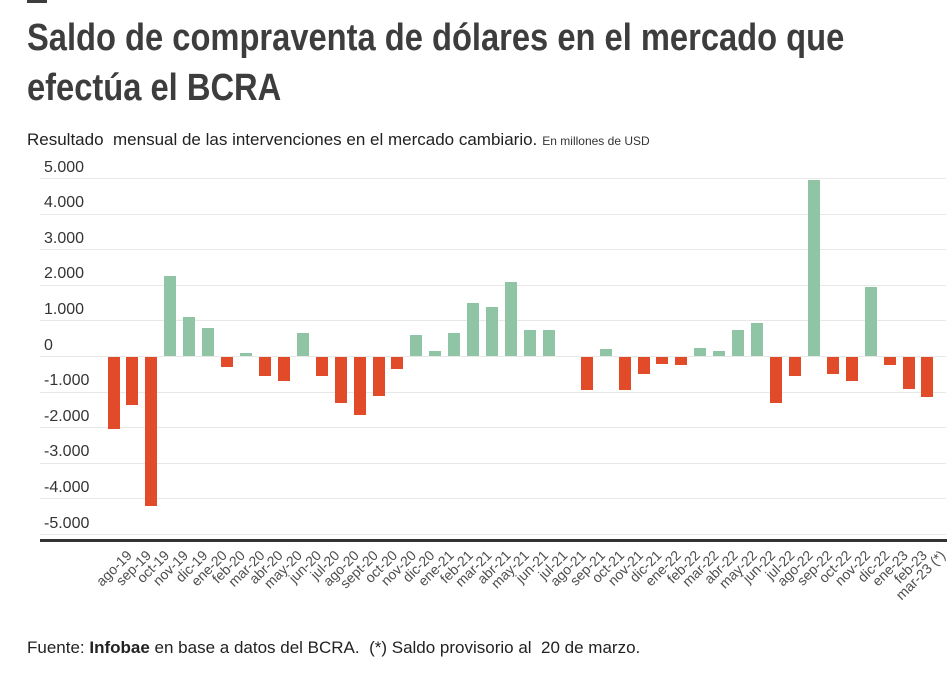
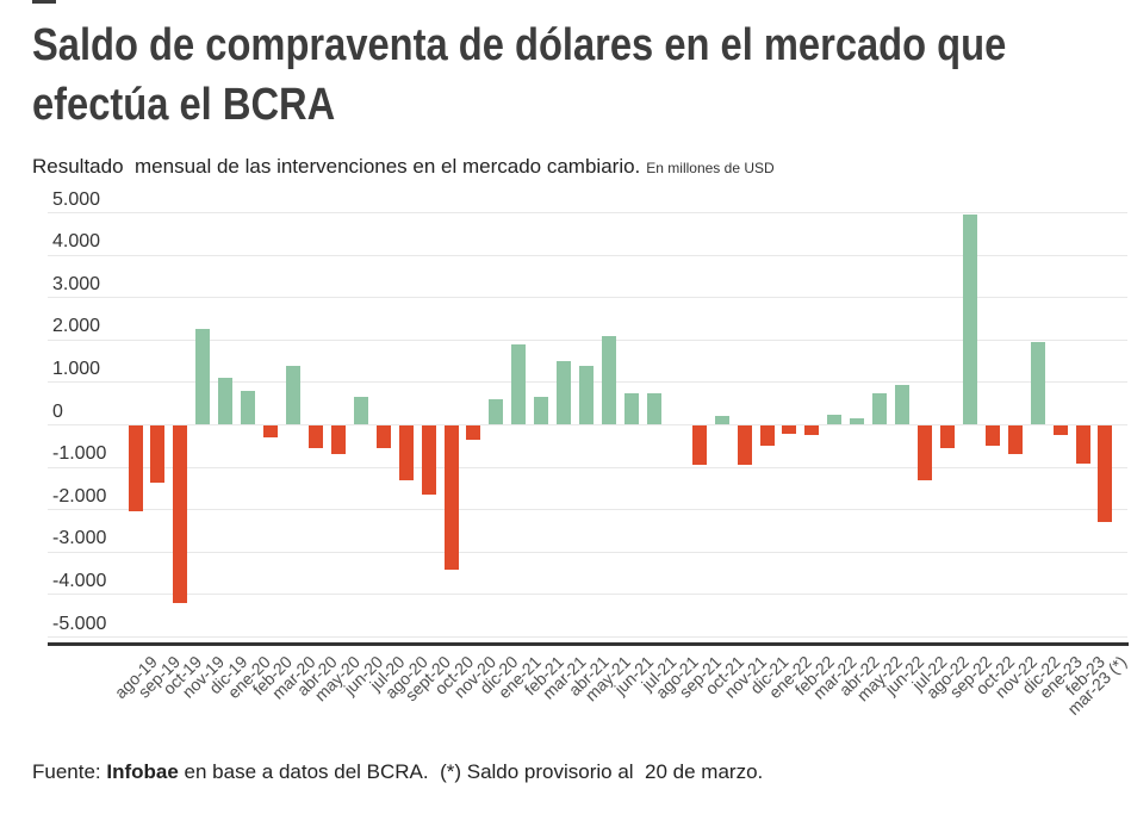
mar-20: 100 -> 1400
oct-20: -1100 -> -3400
ene-21: 200 -> 1900
mar-23 (*): -1200 -> -2300
